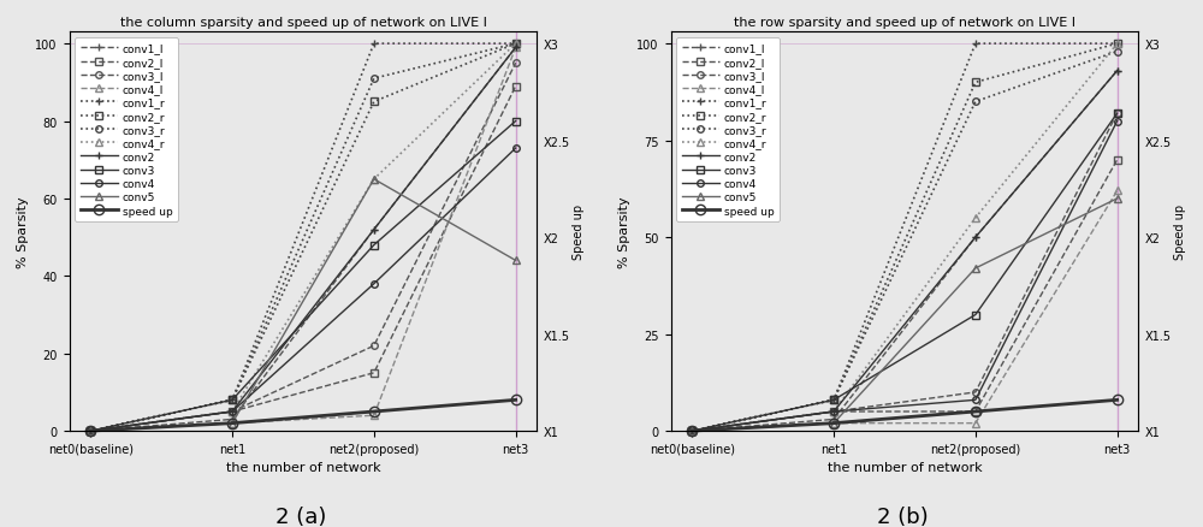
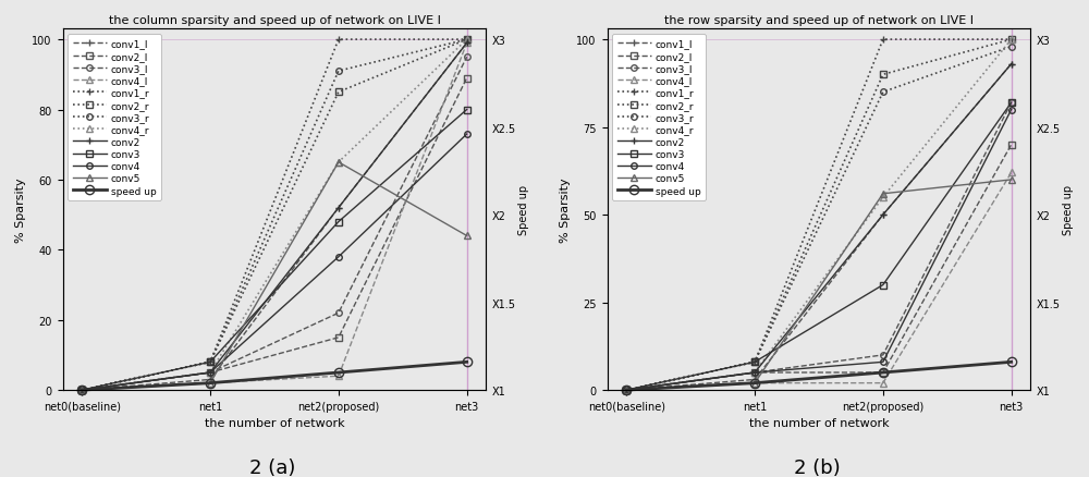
the row sparsity and speed up of network on LIVE I/conv5/net2(proposed): 42 -> 56
